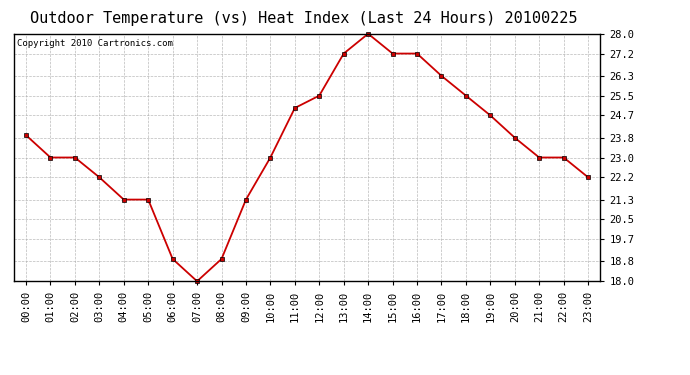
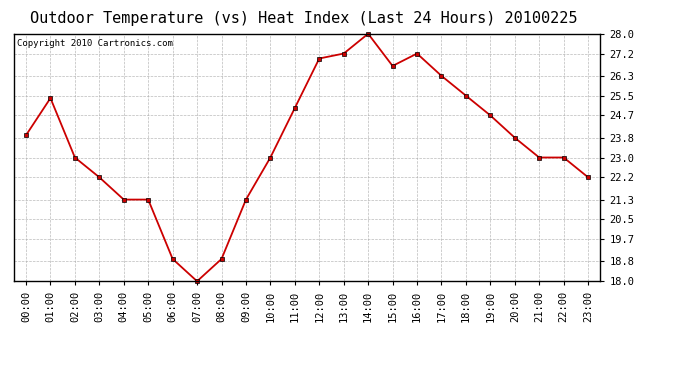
01:00: 23.0 -> 25.4
12:00: 25.5 -> 27.0
15:00: 27.2 -> 26.7
